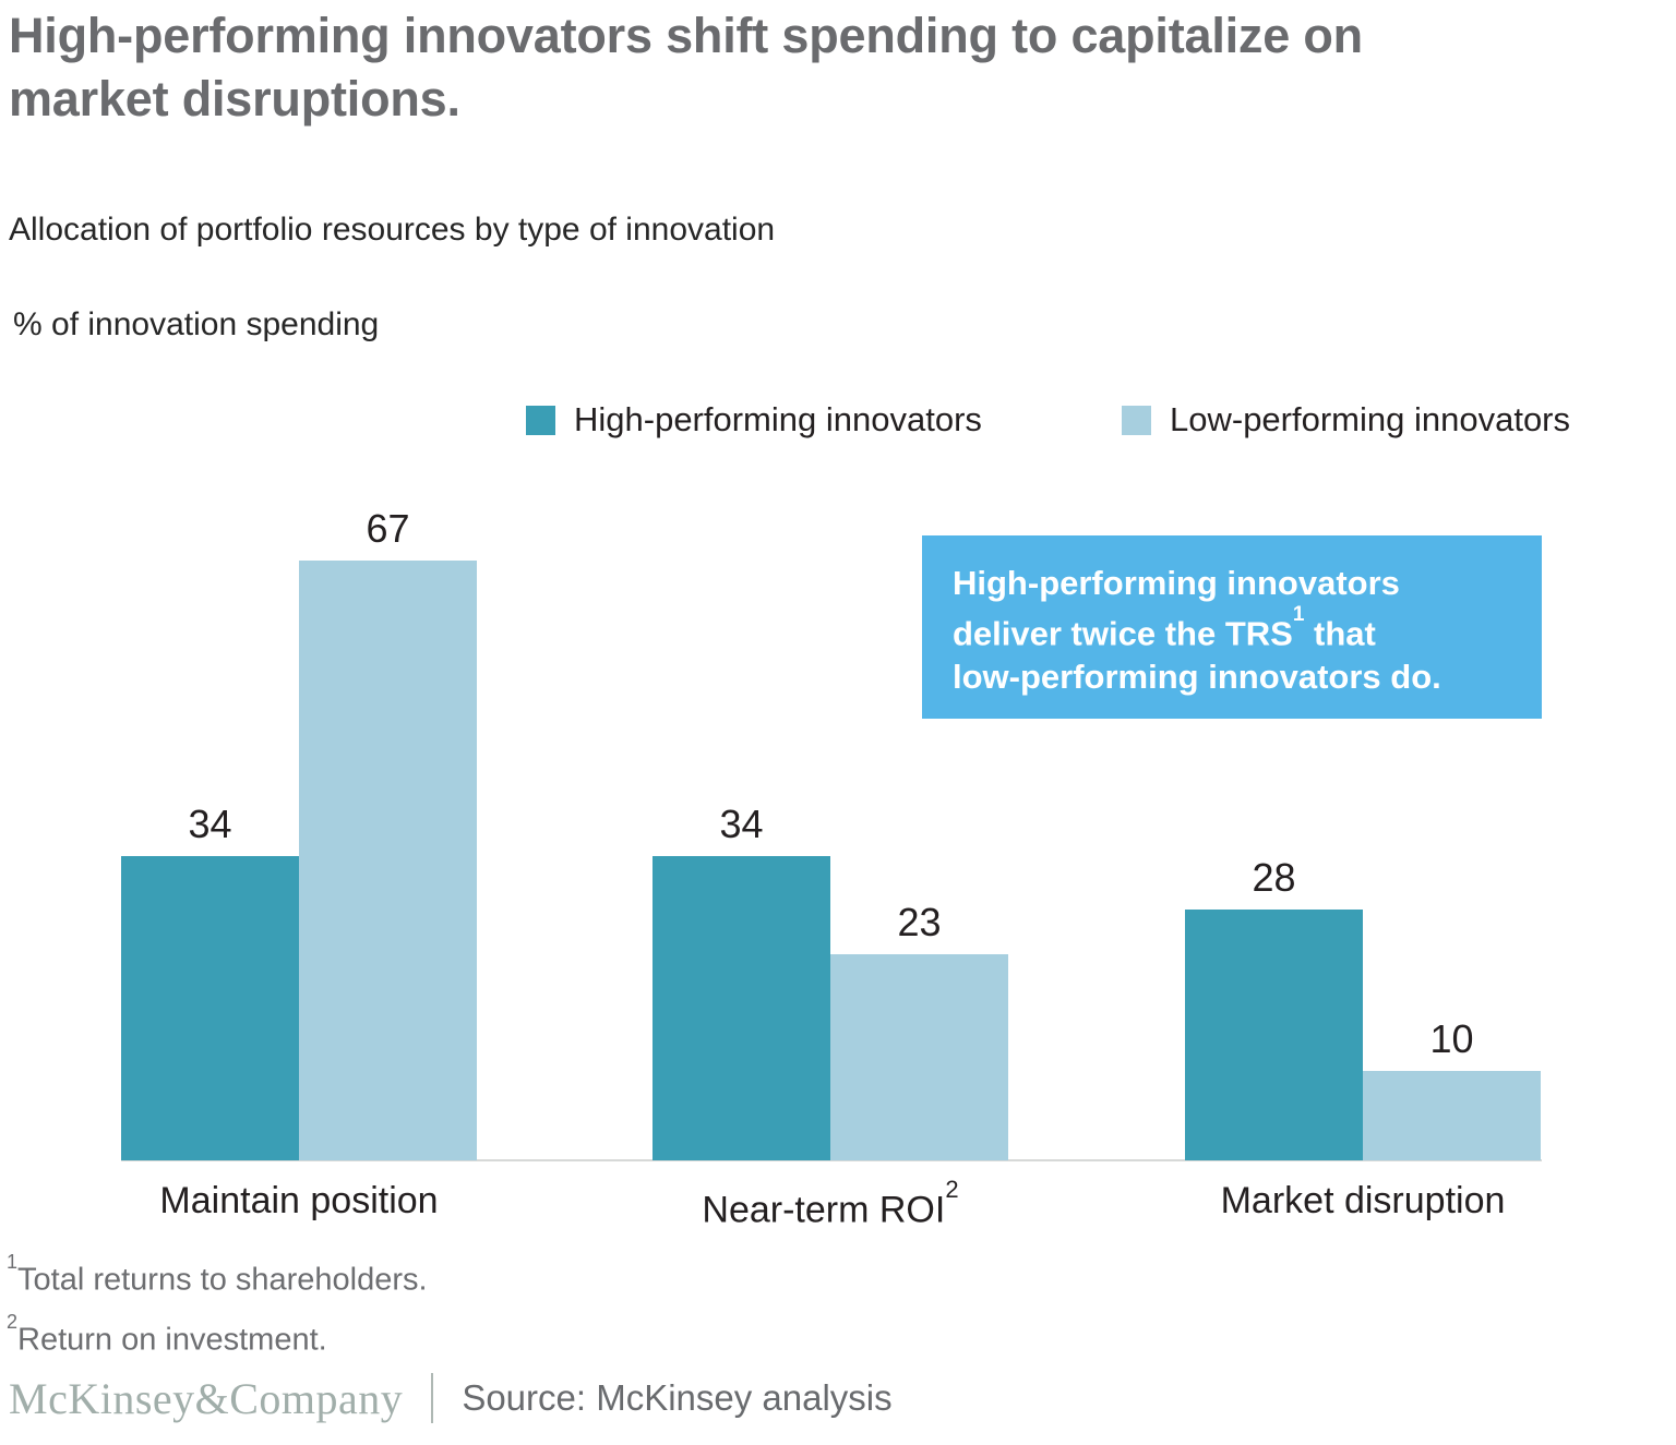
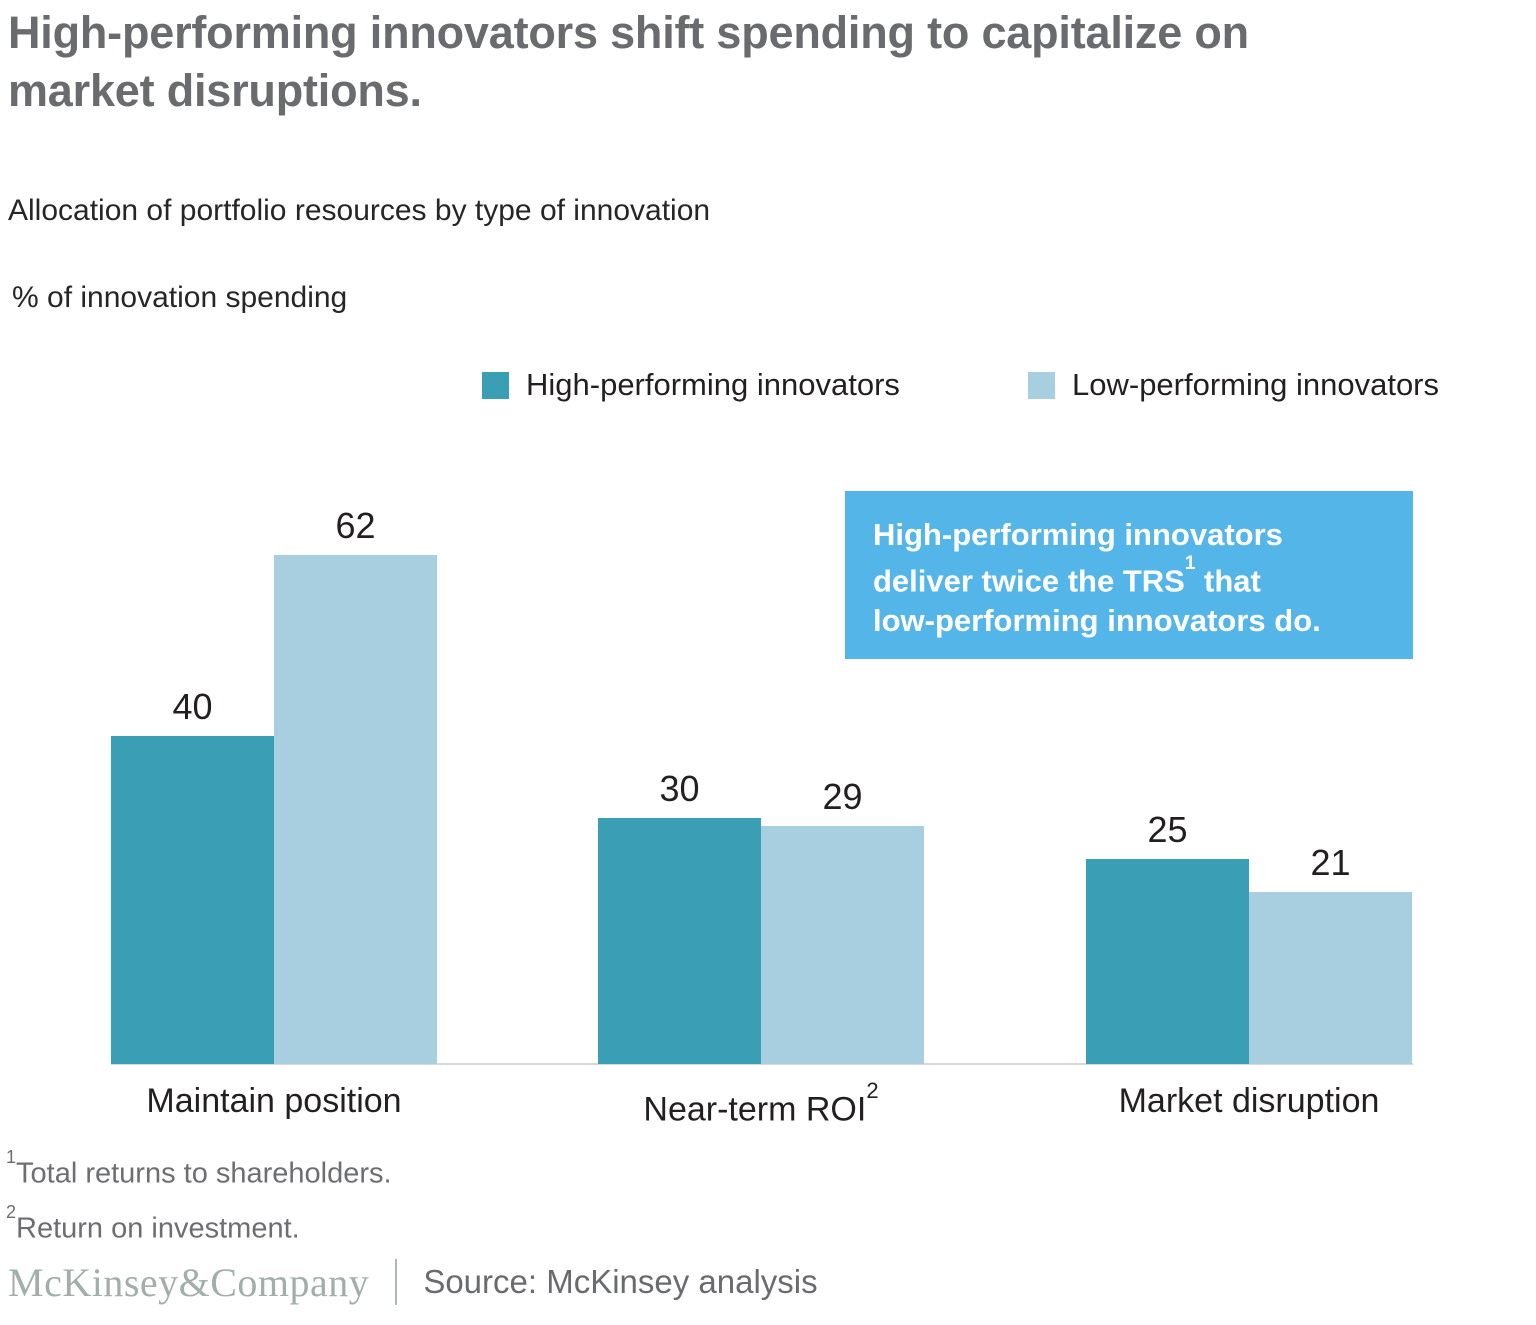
High-performing innovators/Maintain position: 34 -> 40
Low-performing innovators/Maintain position: 67 -> 62
High-performing innovators/Near-term ROI: 34 -> 30
Low-performing innovators/Near-term ROI: 23 -> 29
High-performing innovators/Market disruption: 28 -> 25
Low-performing innovators/Market disruption: 10 -> 21
